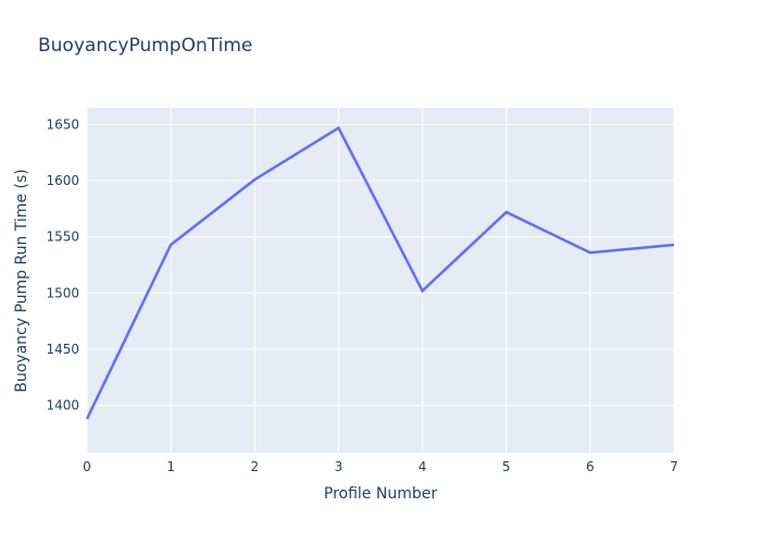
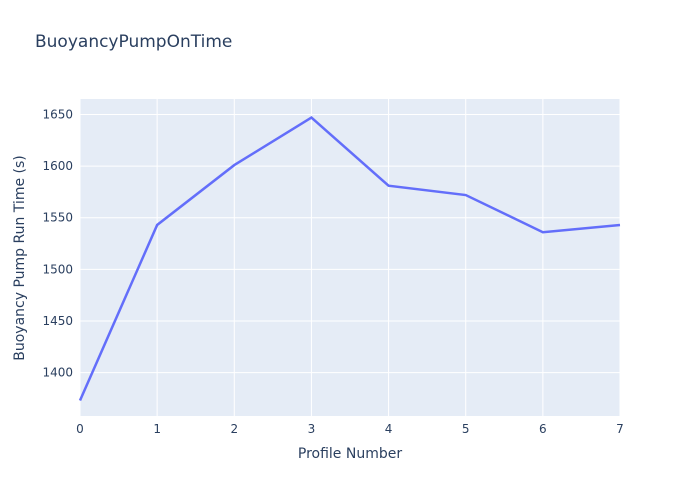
0: 1388 -> 1373
4: 1502 -> 1581
